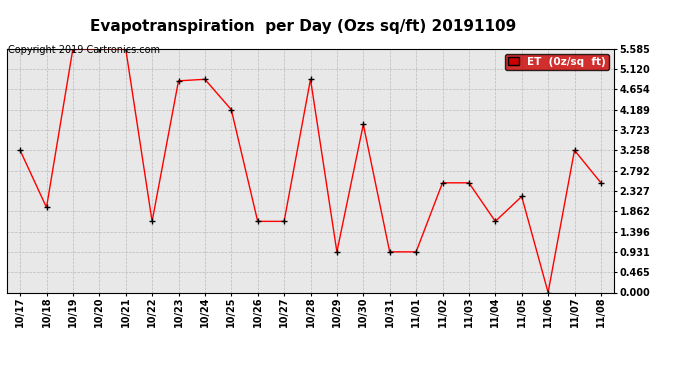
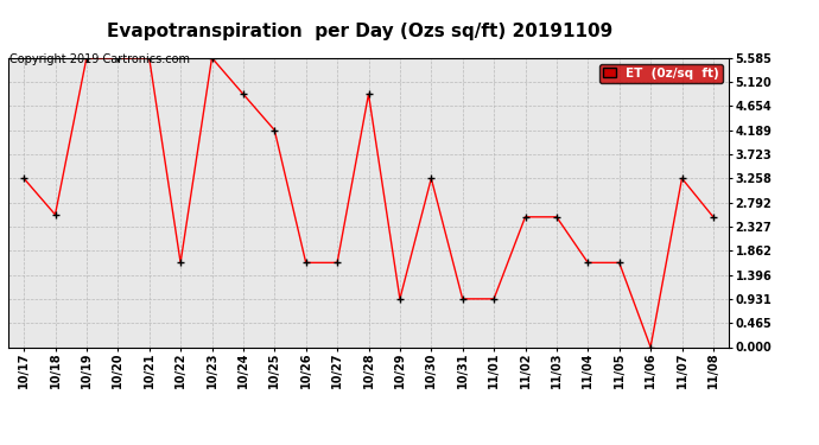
10/18: 1.95 -> 2.56
10/23: 4.85 -> 5.58
10/30: 3.85 -> 3.26
11/05: 2.20 -> 1.63
